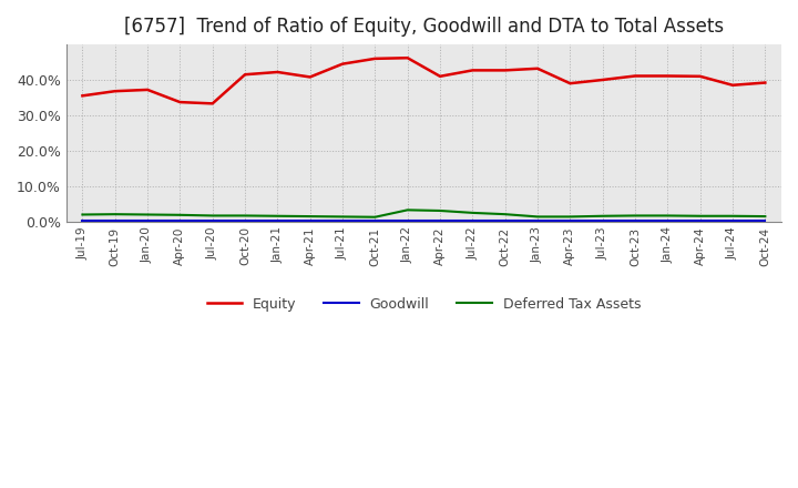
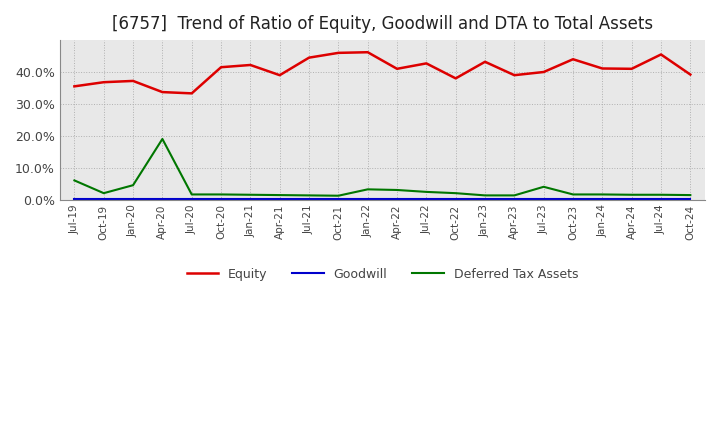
Deferred Tax Assets/Jul-19: 1.9% -> 6.0%
Deferred Tax Assets/Jan-20: 1.9% -> 4.5%
Deferred Tax Assets/Apr-20: 1.8% -> 19.0%
Equity/Apr-21: 40.8% -> 39.0%
Equity/Oct-22: 42.7% -> 38.0%
Deferred Tax Assets/Jul-23: 1.5% -> 4.0%
Equity/Oct-23: 41.1% -> 44.0%
Equity/Jul-24: 38.5% -> 45.5%
